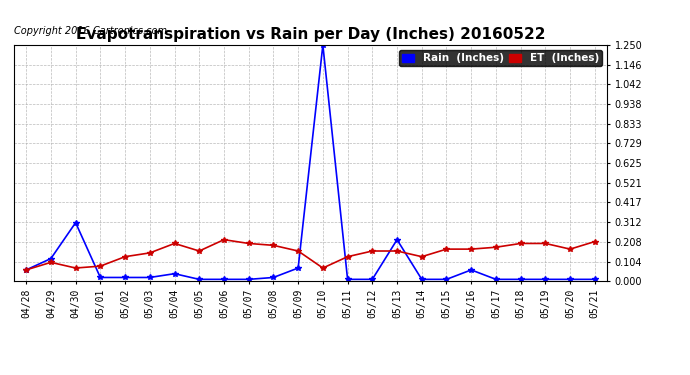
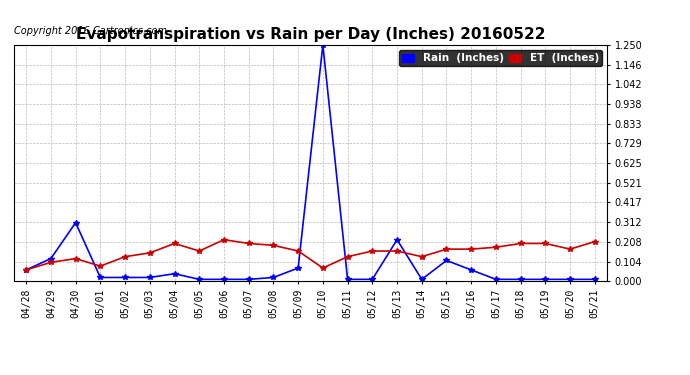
ET (Inches)/04/30: 0.07 -> 0.12
Rain (Inches)/05/15: 0.01 -> 0.11
